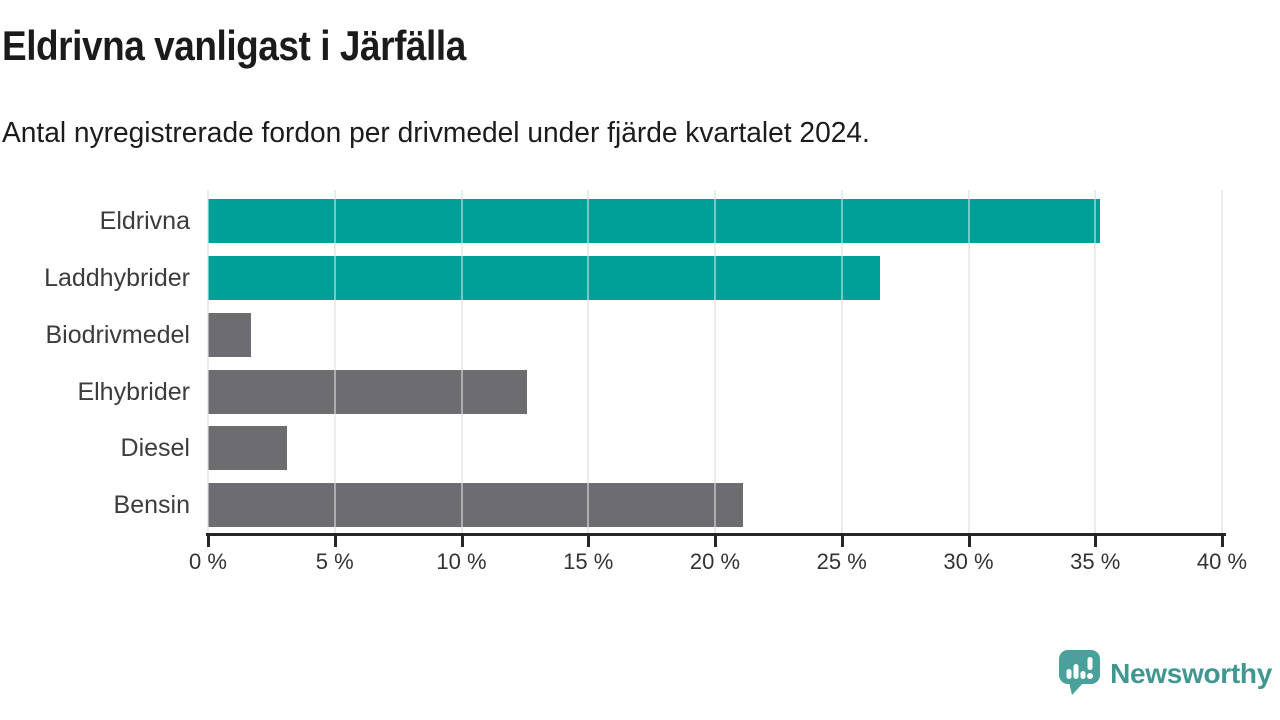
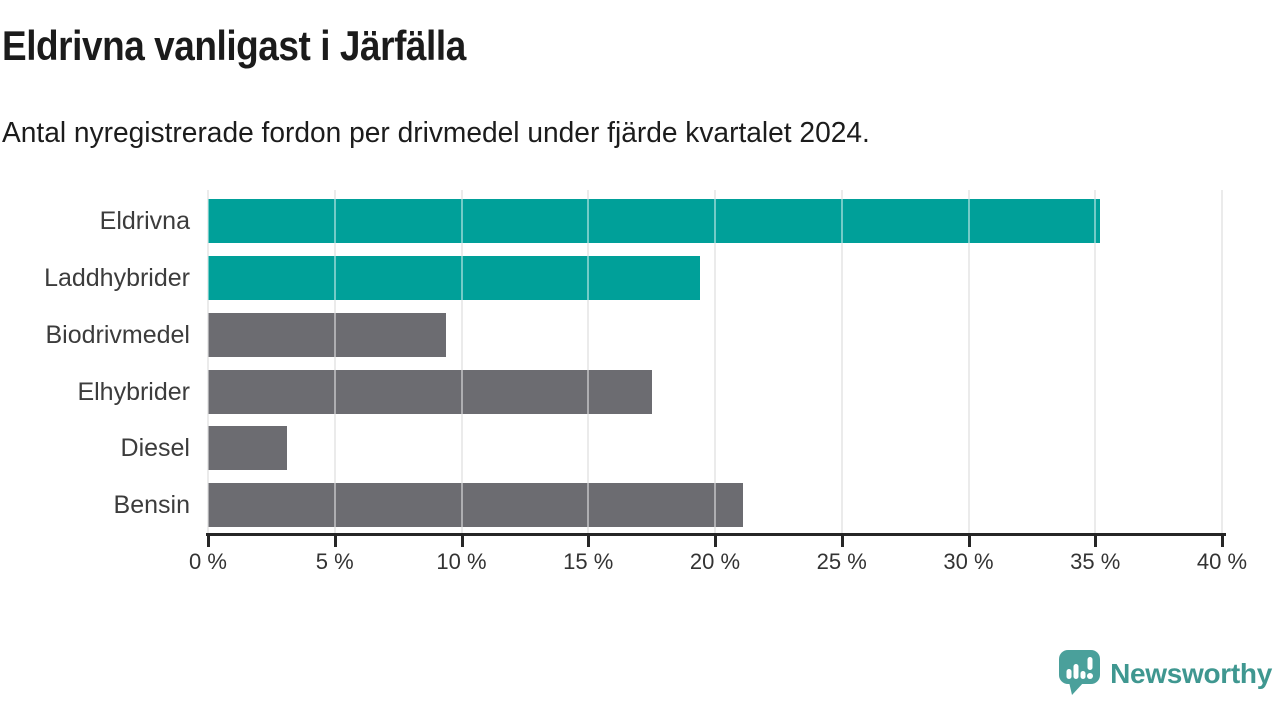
Laddhybrider: 26.5% -> 19.4%
Biodrivmedel: 1.7% -> 9.4%
Elhybrider: 12.6% -> 17.5%
